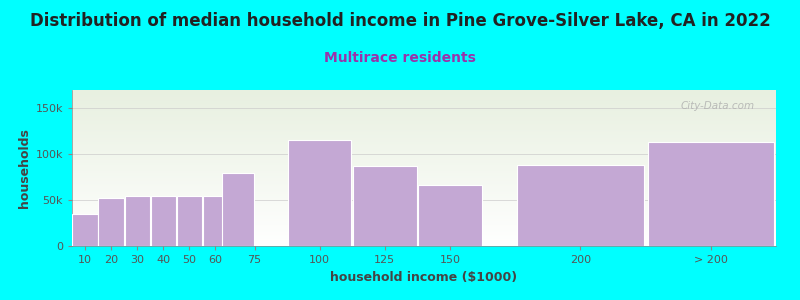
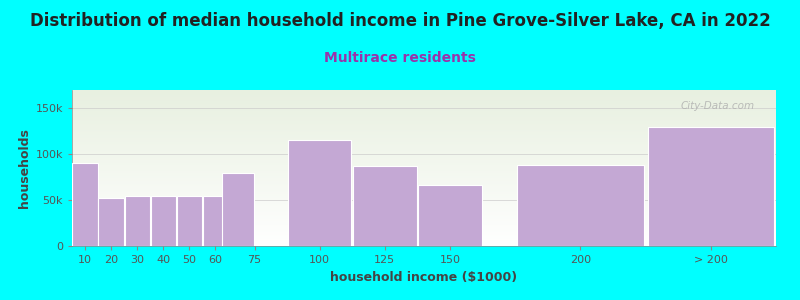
10: 35k -> 90k
> 200: 113k -> 130k
